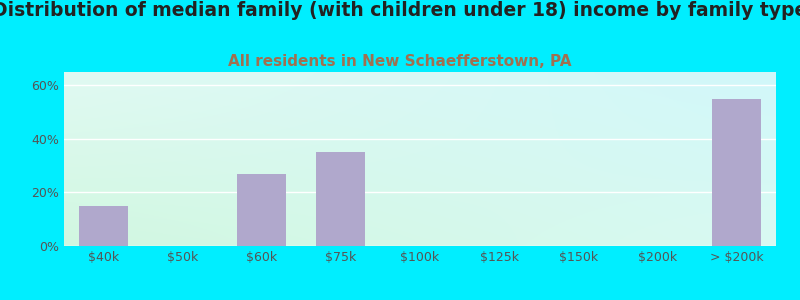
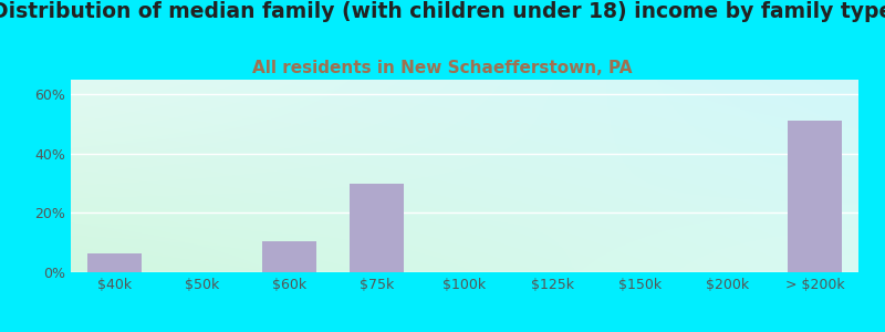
$40k: 15.0% -> 6.5%
$60k: 27.0% -> 10.5%
$75k: 35.0% -> 30.0%
> $200k: 55.0% -> 51.0%
